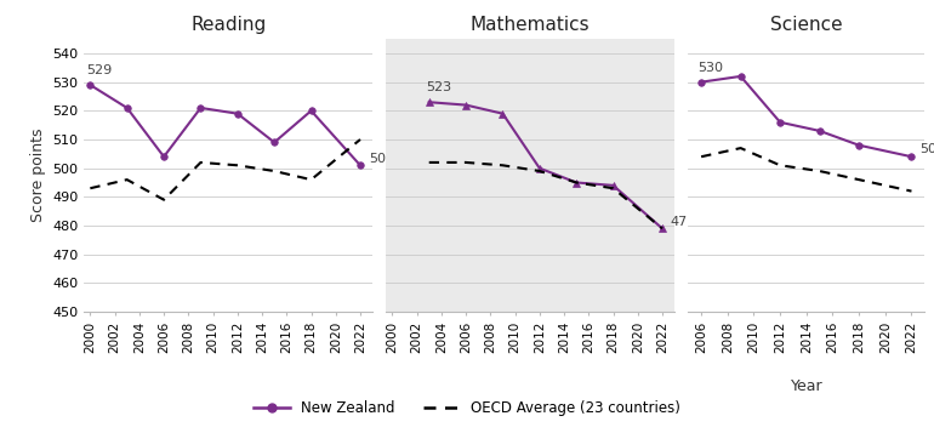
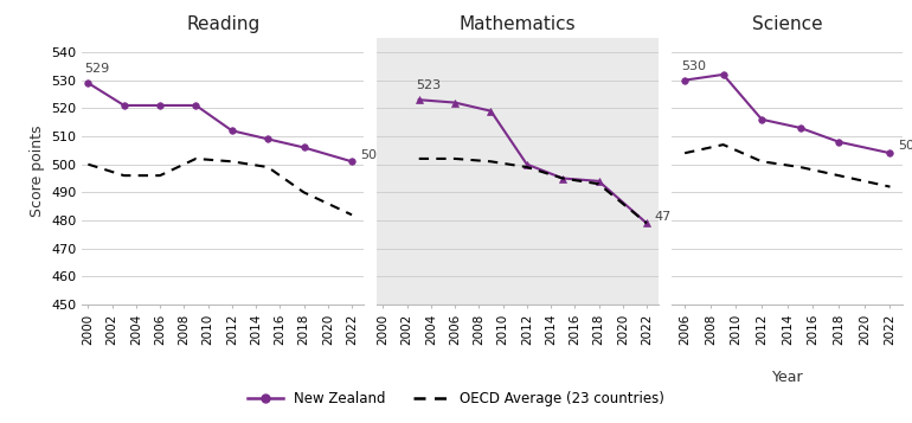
Reading/OECD Average (23 countries)/2000: 493 -> 500
Reading/New Zealand/2006: 504 -> 521
Reading/OECD Average (23 countries)/2006: 489 -> 496
Reading/New Zealand/2012: 519 -> 512
Reading/New Zealand/2018: 520 -> 506
Reading/OECD Average (23 countries)/2018: 496 -> 490
Reading/OECD Average (23 countries)/2022: 510 -> 482
